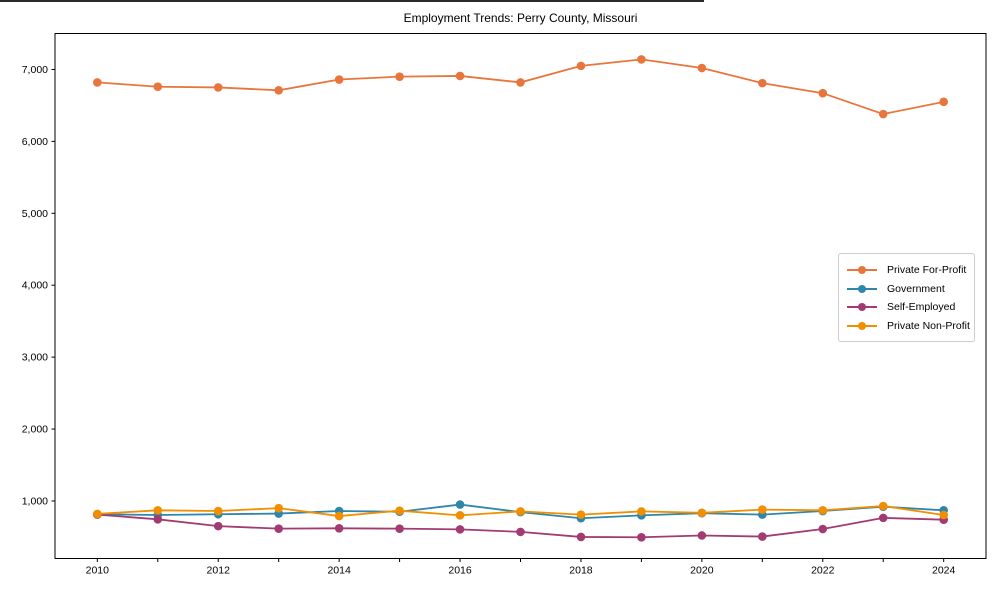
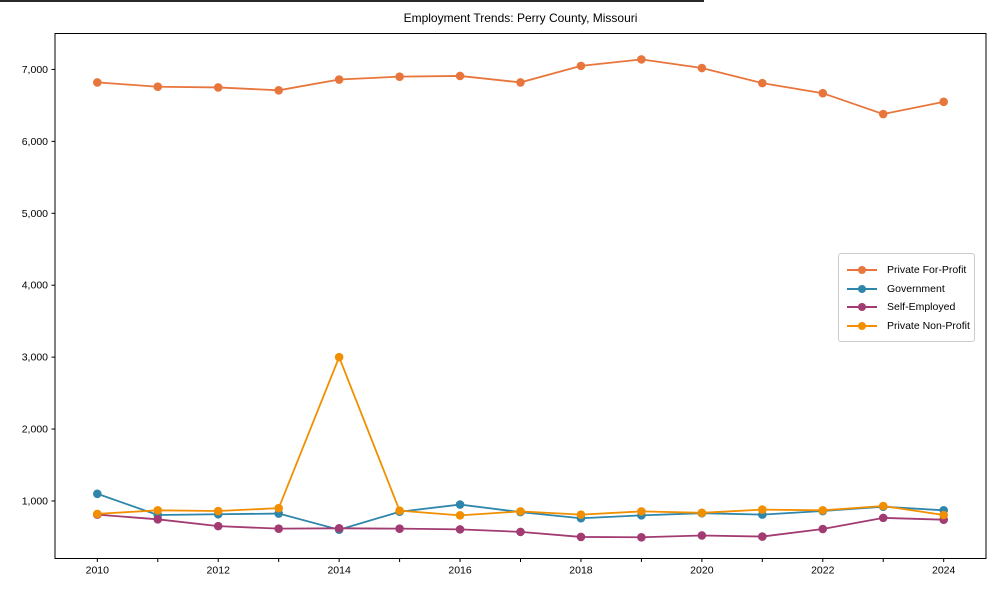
Government/2010: 800 -> 1100
Government/2014: 900 -> 600
Private Non-Profit/2014: 800 -> 3000
